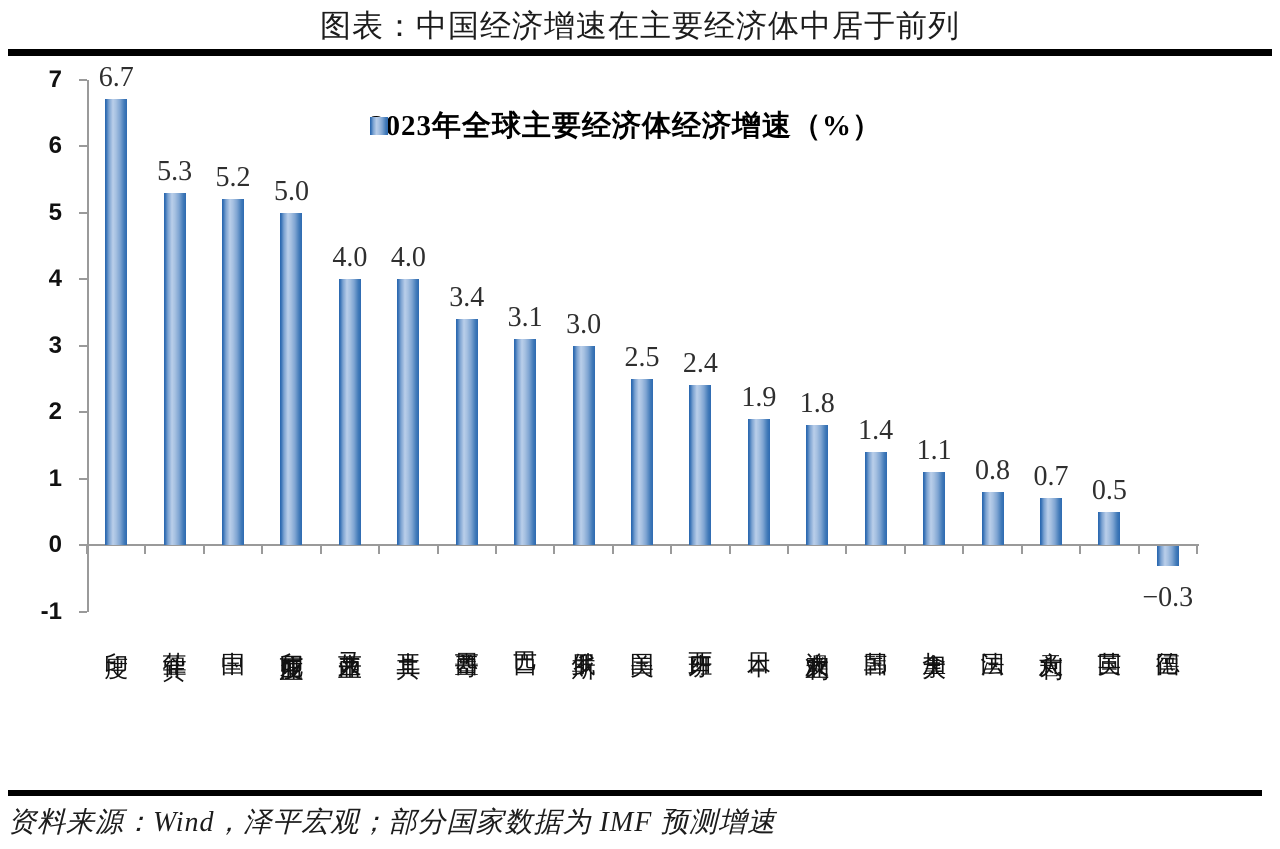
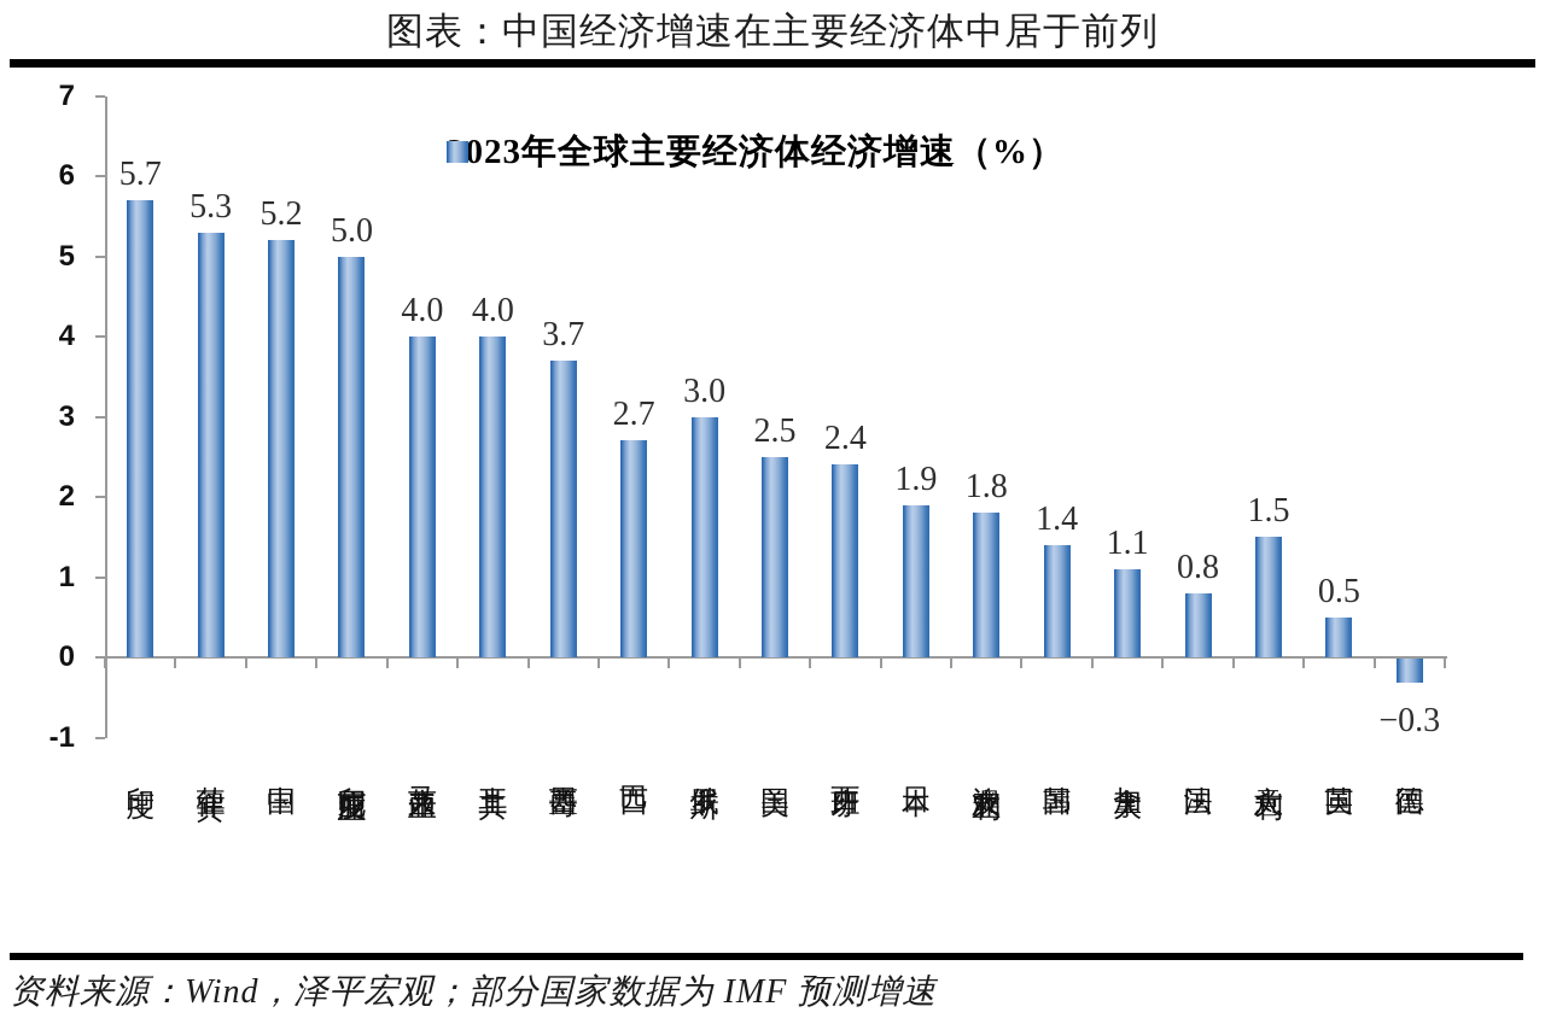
印度: 6.7 -> 5.7
墨西哥: 3.4 -> 3.7
巴西: 3.1 -> 2.7
意大利: 0.7 -> 1.5
